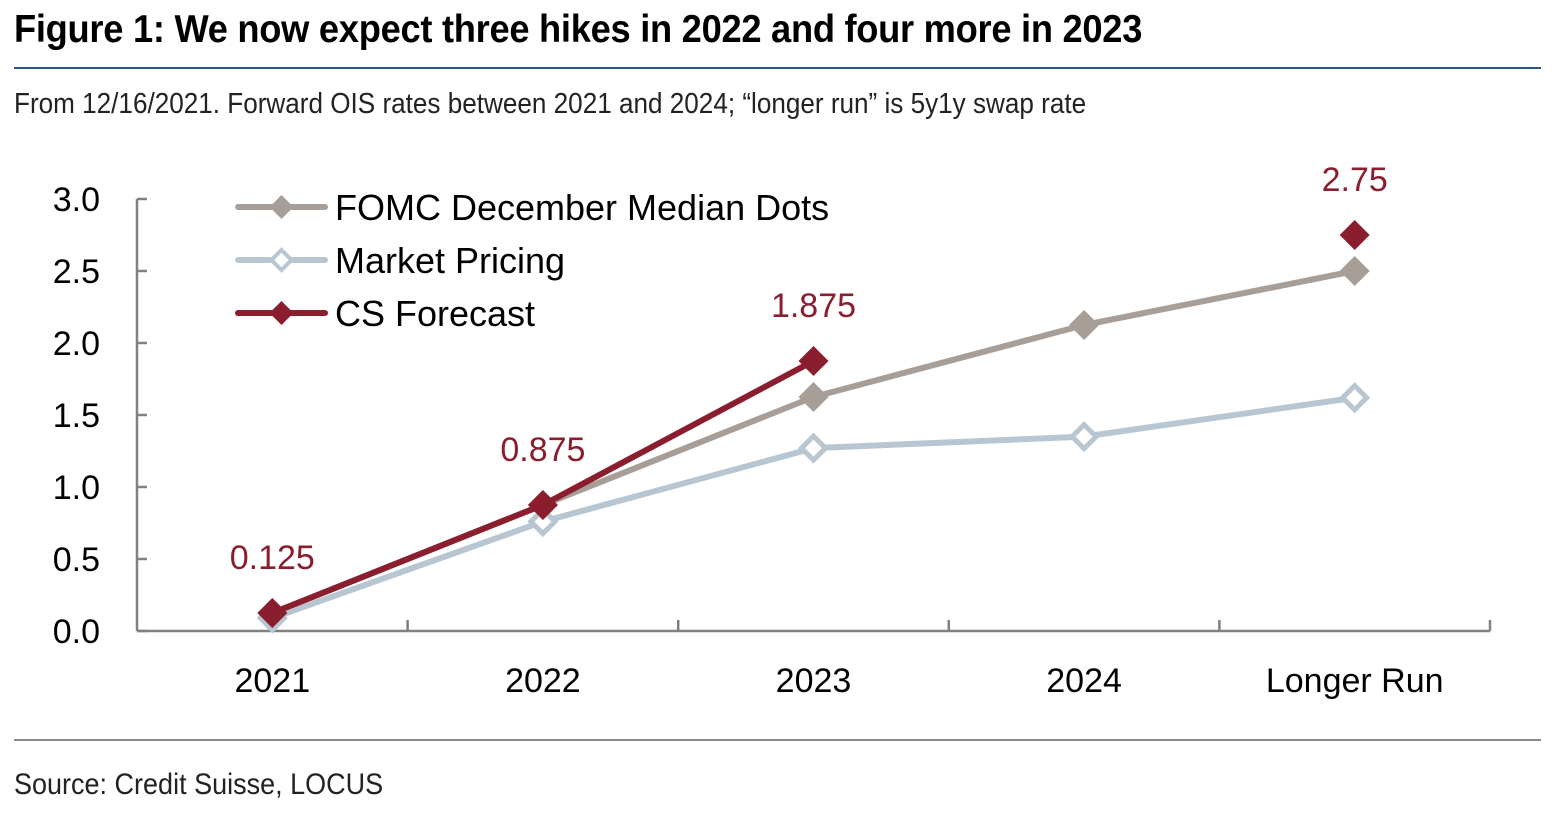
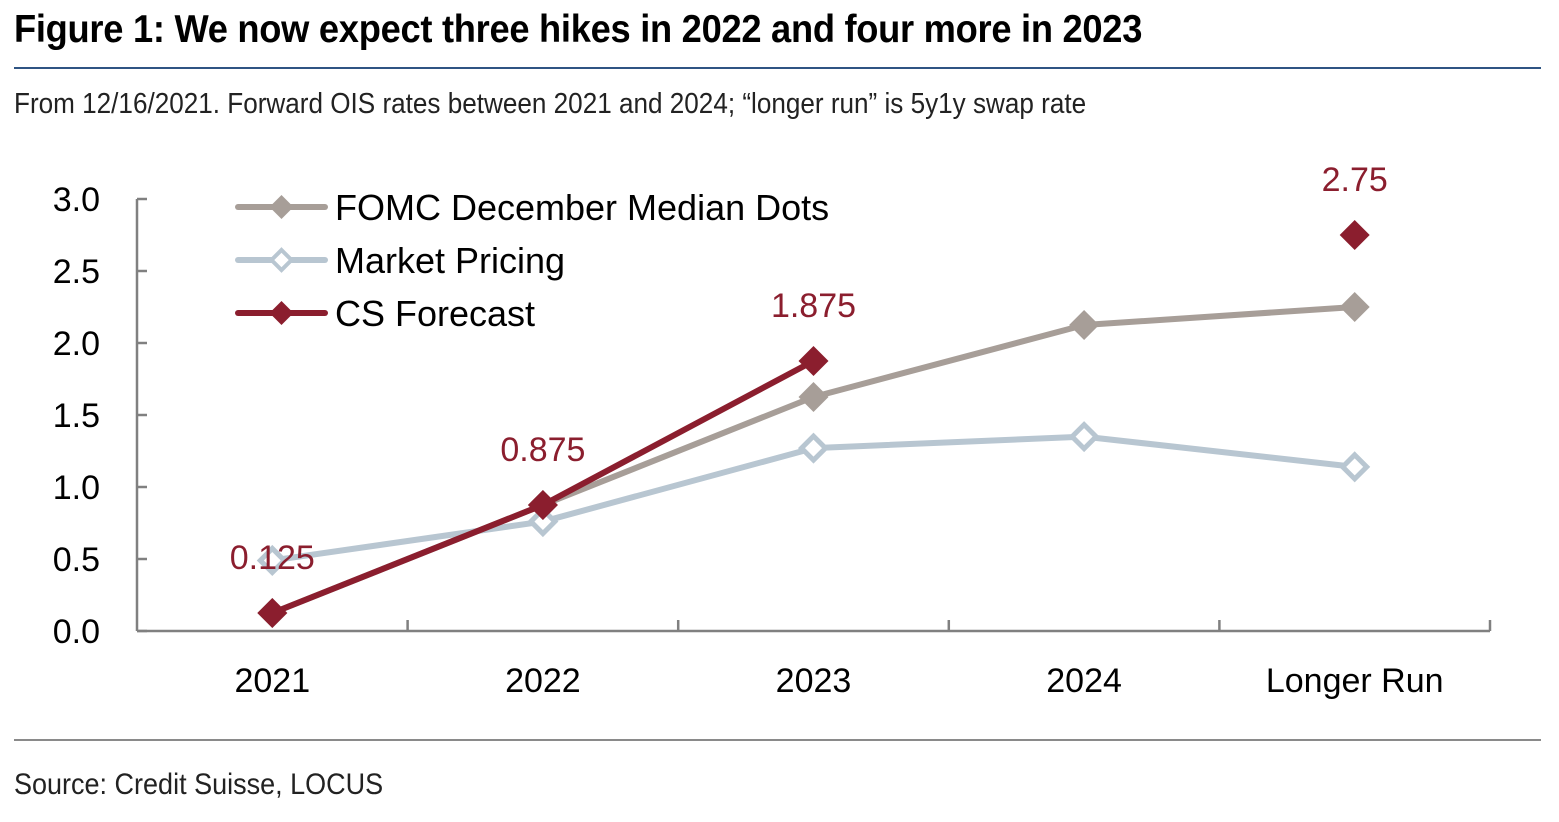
Market Pricing/2021: 0.09 -> 0.49
FOMC December Median Dots/Longer Run: 2.50 -> 2.25
Market Pricing/Longer Run: 1.62 -> 1.14
